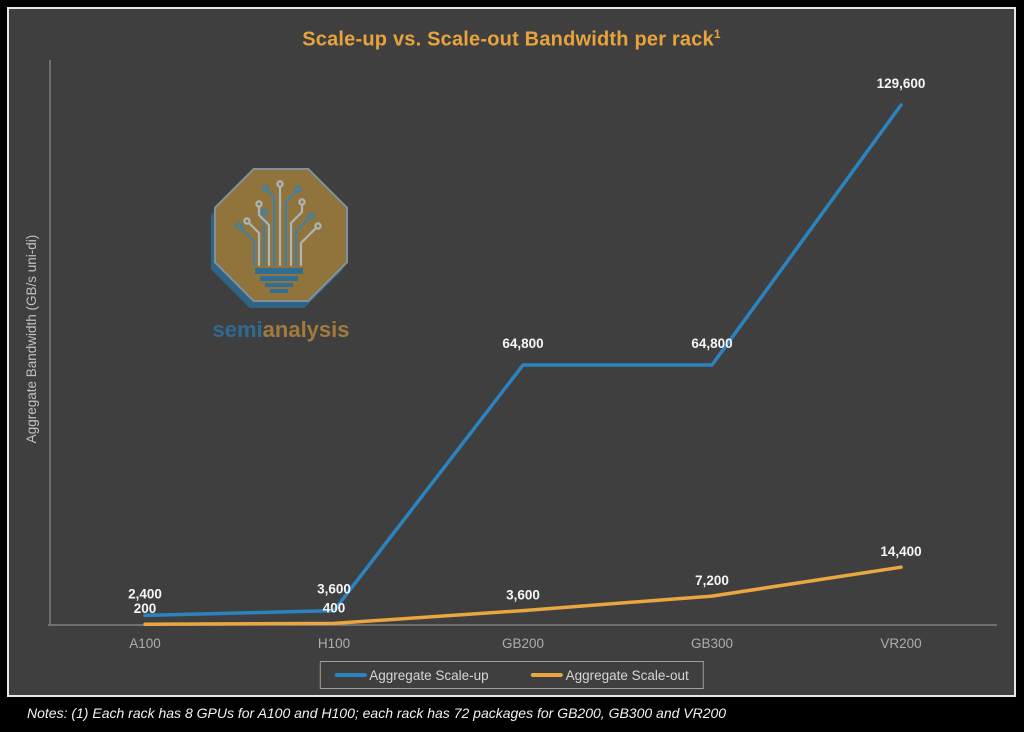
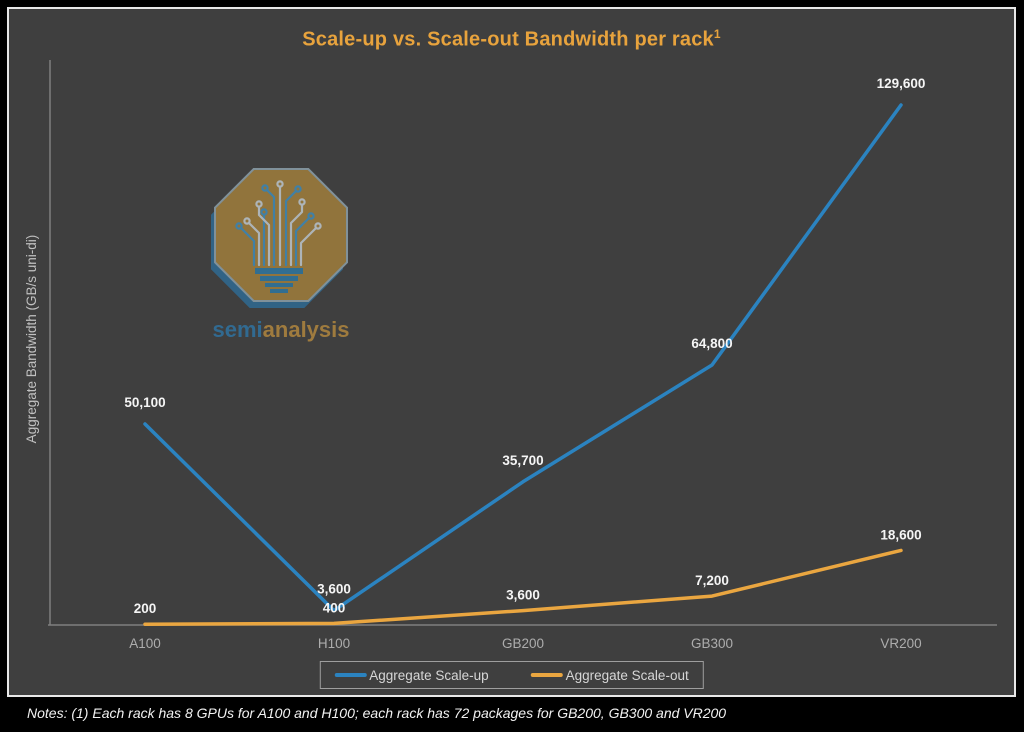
Aggregate Scale-up/A100: 2,400 -> 50,100
Aggregate Scale-up/GB200: 64,800 -> 35,700
Aggregate Scale-out/VR200: 14,400 -> 18,600
